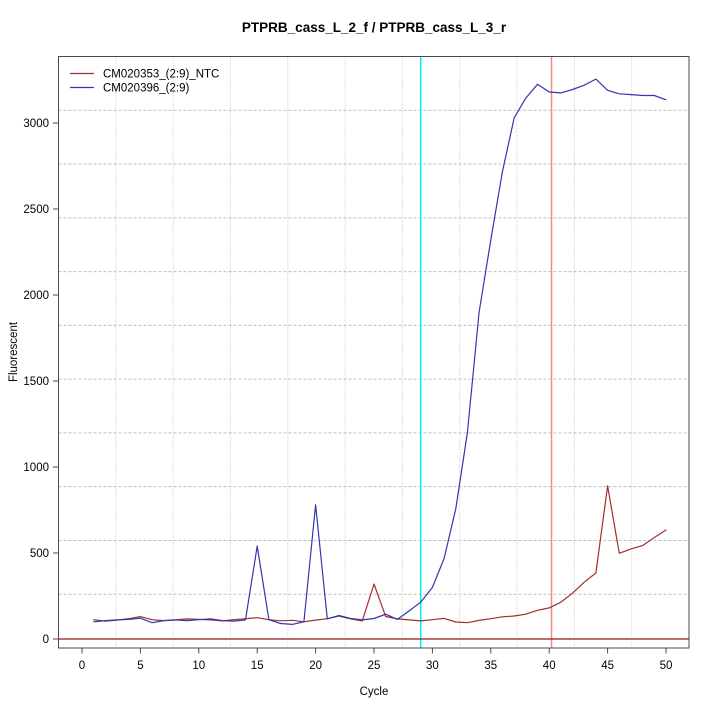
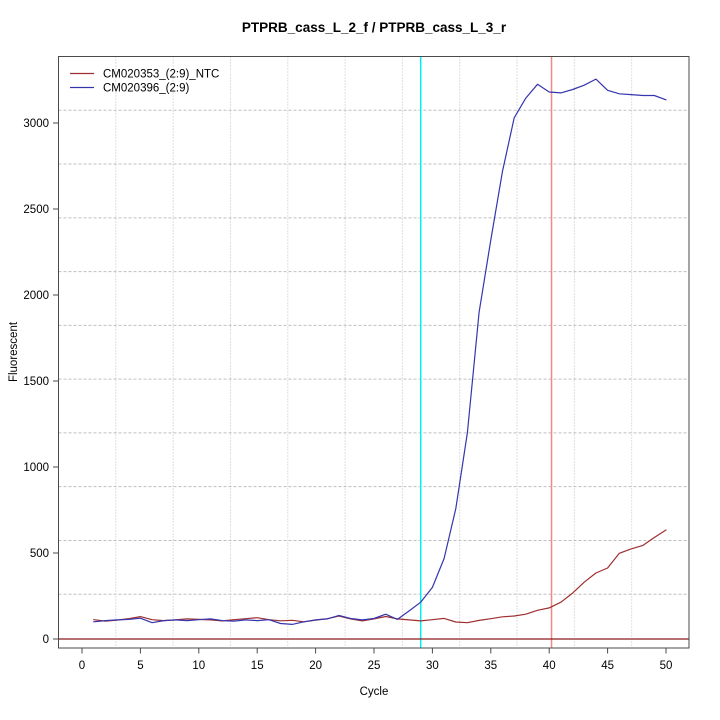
CM020396_(2:9)/15: 540 -> 110
CM020396_(2:9)/20: 780 -> 110
CM020353_(2:9)_NTC/25: 320 -> 120
CM020353_(2:9)_NTC/45: 890 -> 410
